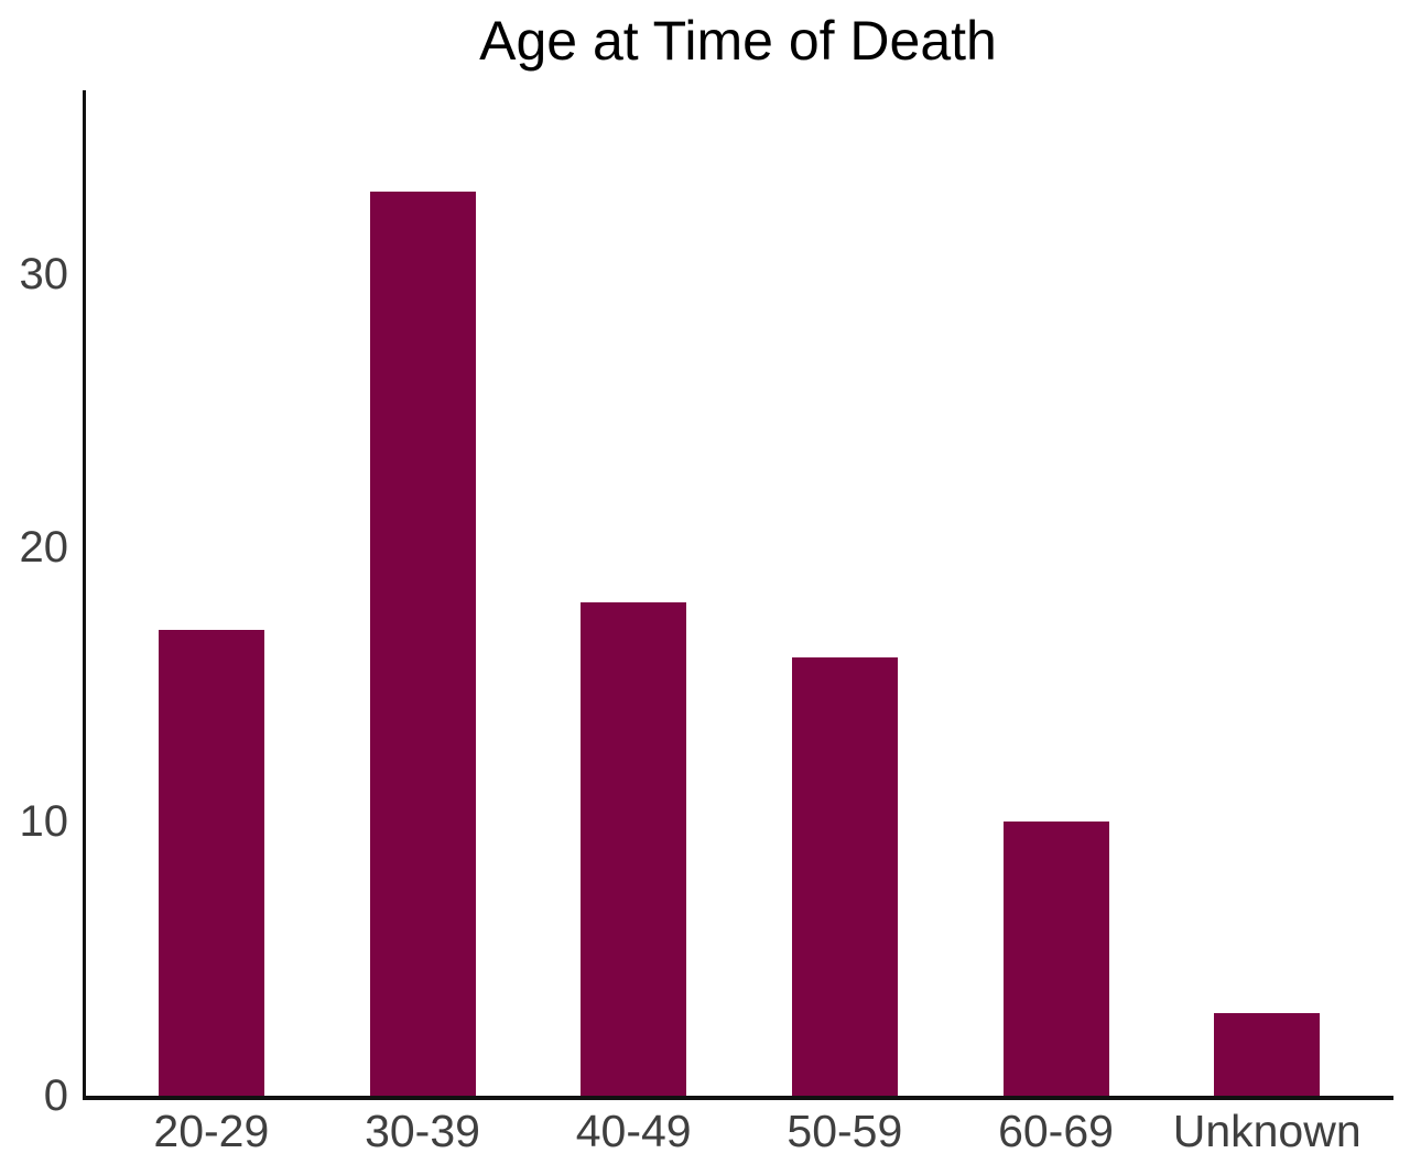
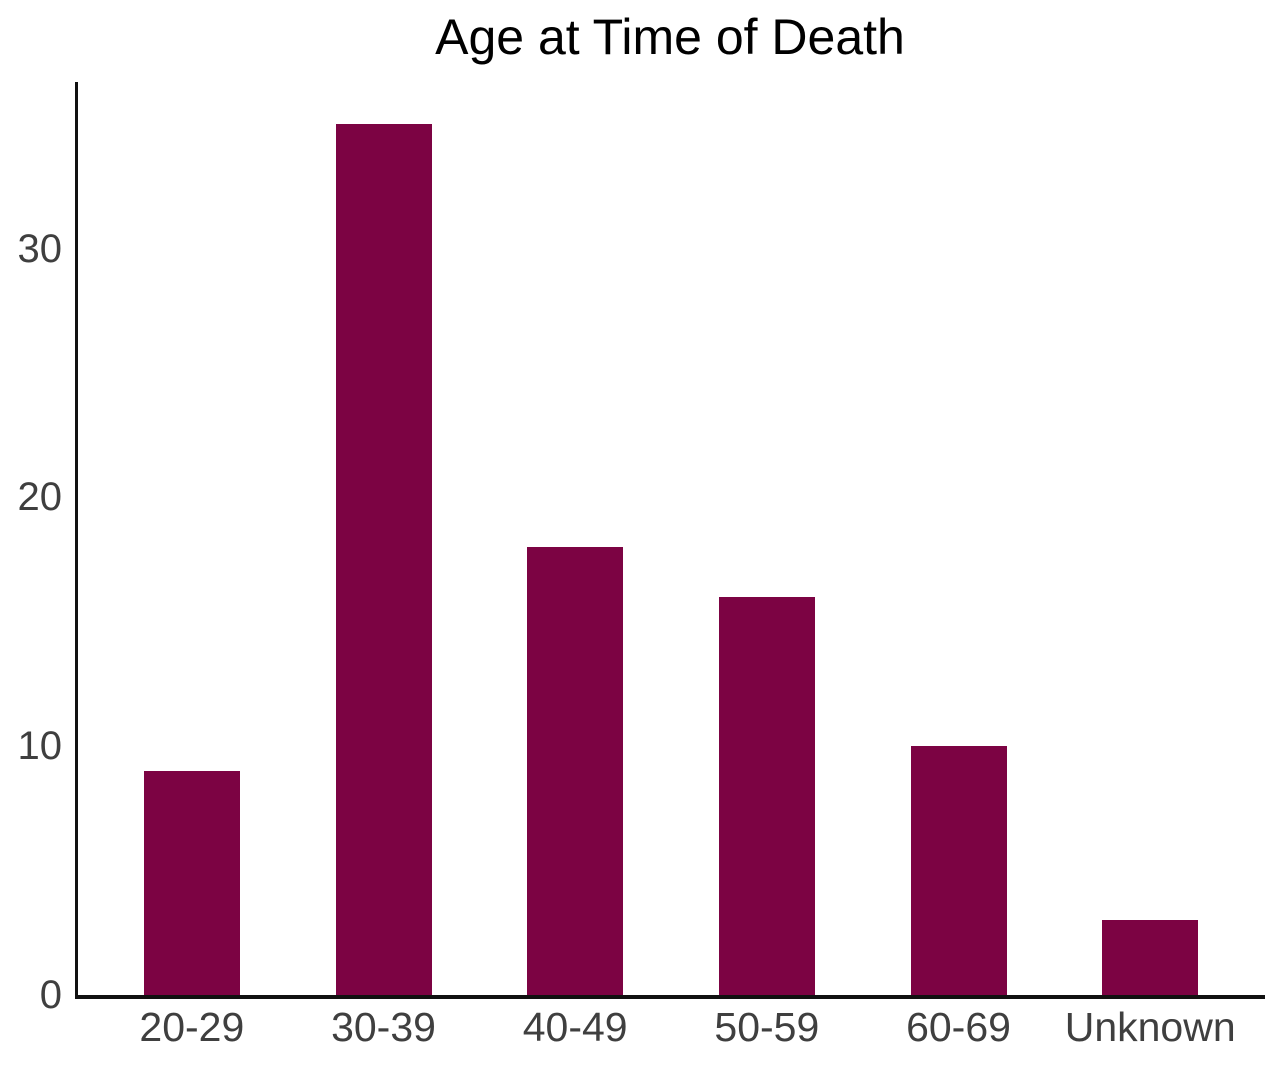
20-29: 17 -> 9
30-39: 33 -> 35
